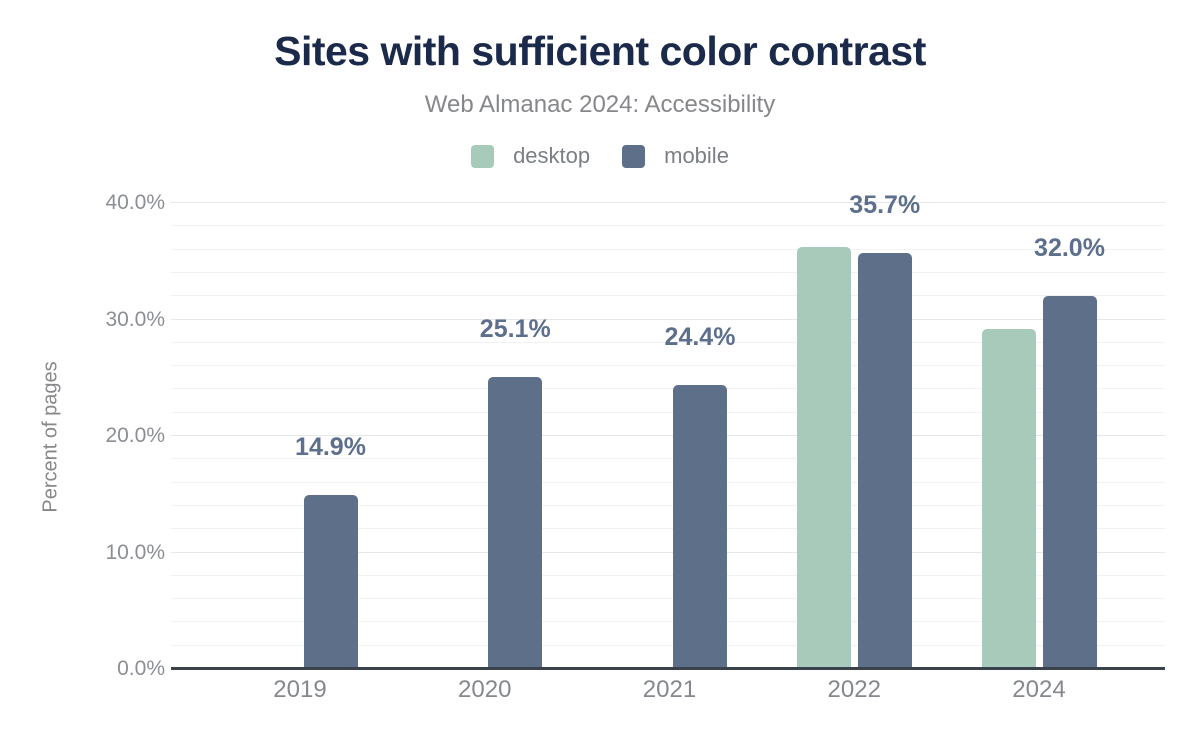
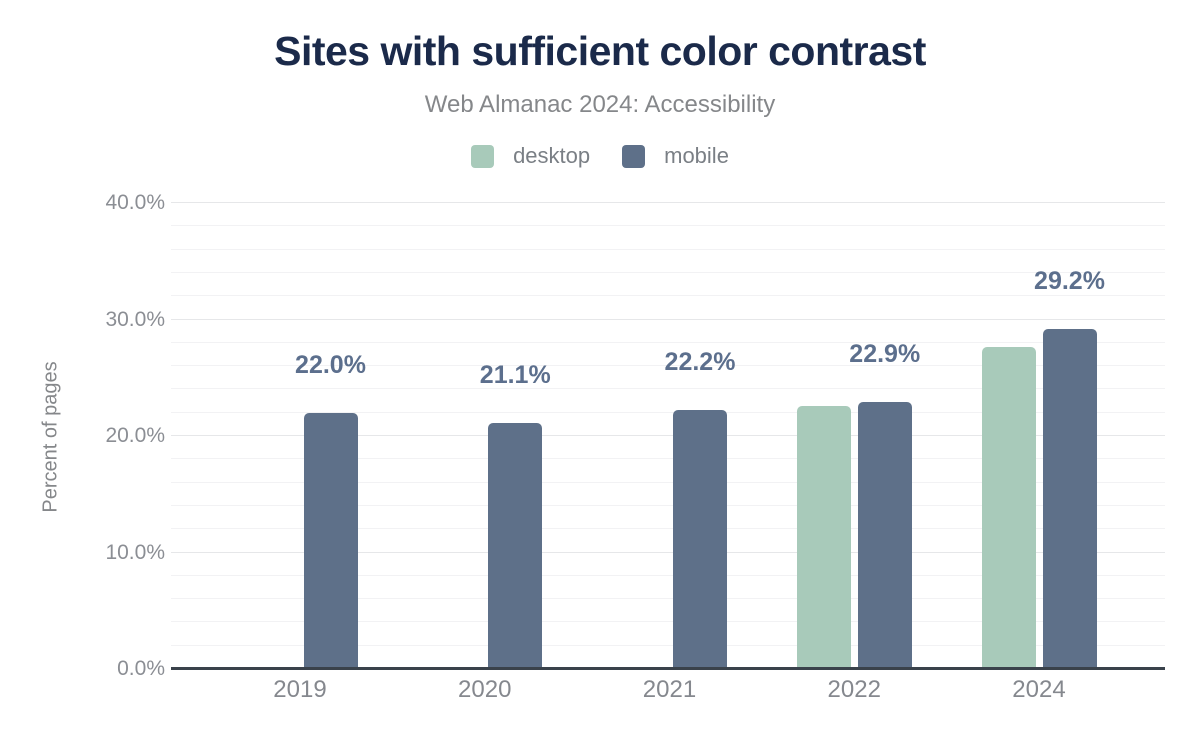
mobile/2019: 14.9% -> 22.0%
mobile/2020: 25.1% -> 21.1%
mobile/2021: 24.4% -> 22.2%
desktop/2022: 36.2% -> 22.6%
mobile/2022: 35.7% -> 22.9%
desktop/2024: 29.2% -> 27.6%
mobile/2024: 32.0% -> 29.2%
